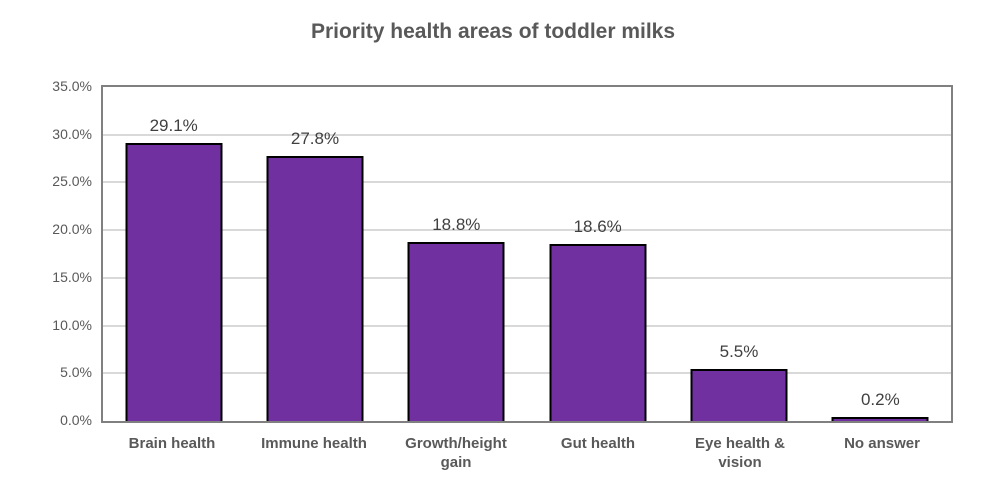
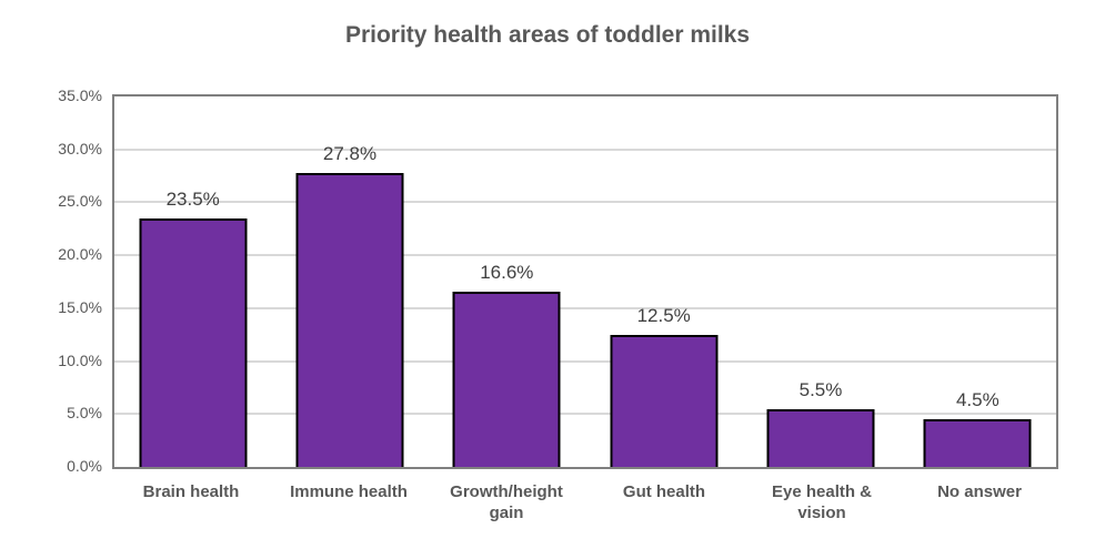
Brain health: 29.1% -> 23.5%
Growth/height gain: 18.8% -> 16.6%
Gut health: 18.6% -> 12.5%
No answer: 0.2% -> 4.5%
